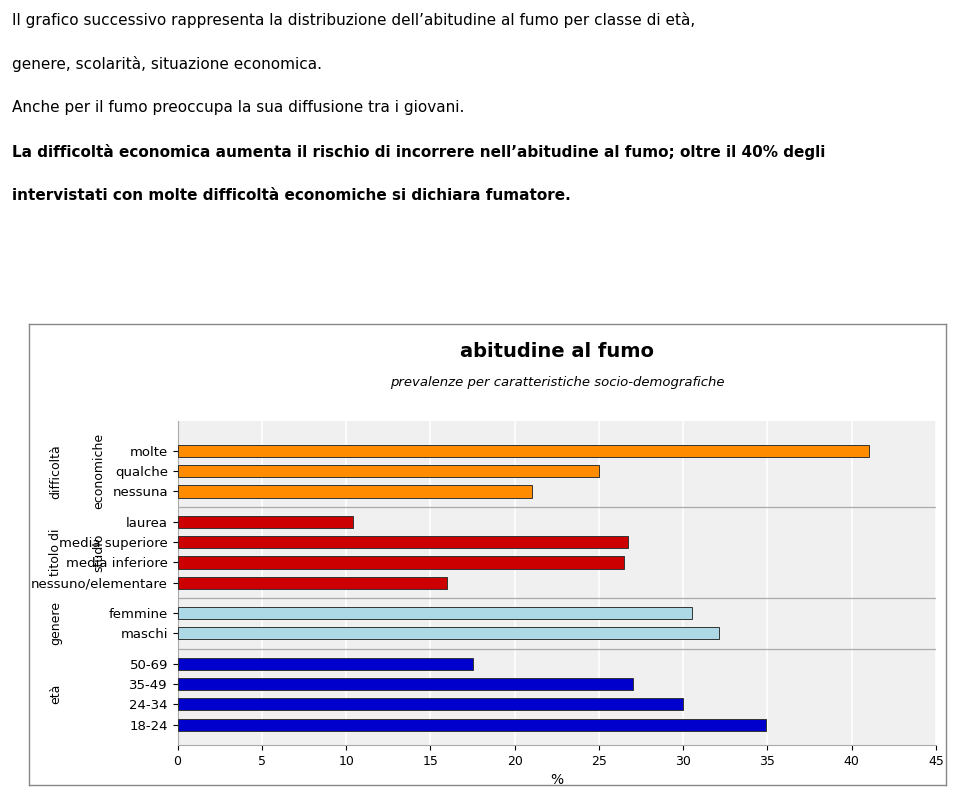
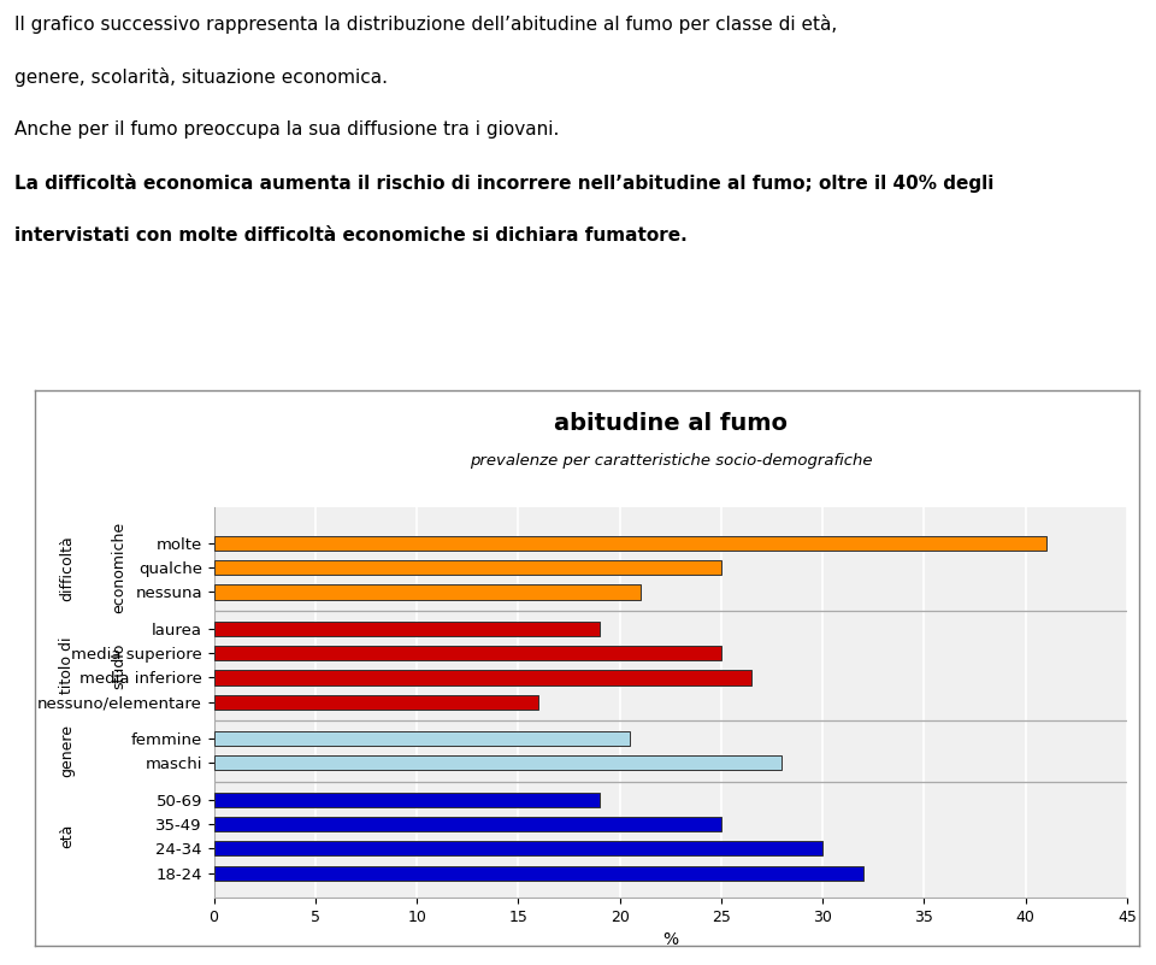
laurea: 10.4 -> 19.0
media superiore: 26.7 -> 25.0
femmine: 30.5 -> 20.5
maschi: 32.1 -> 28.0
50-69: 17.5 -> 19.0
35-49: 27.0 -> 25.0
18-24: 34.9 -> 32.0
